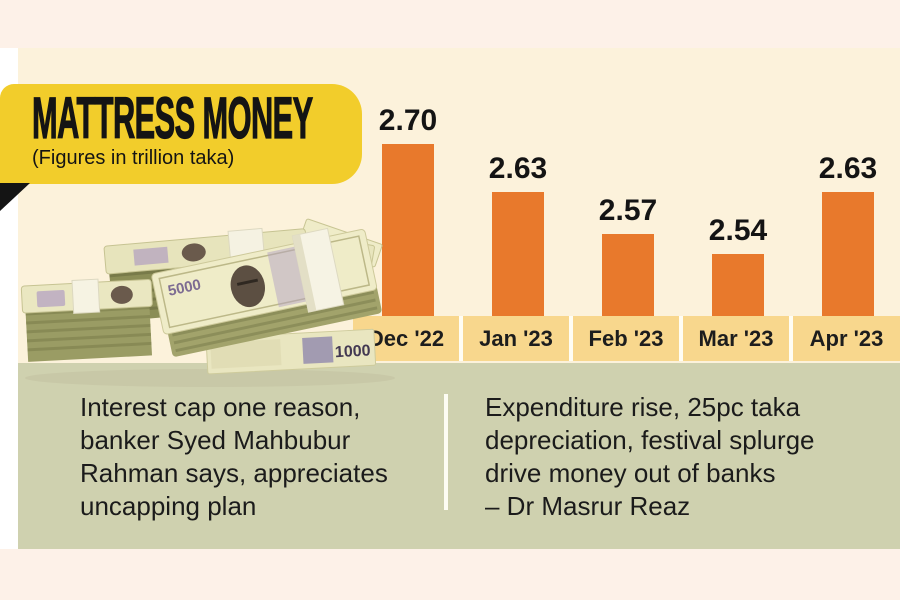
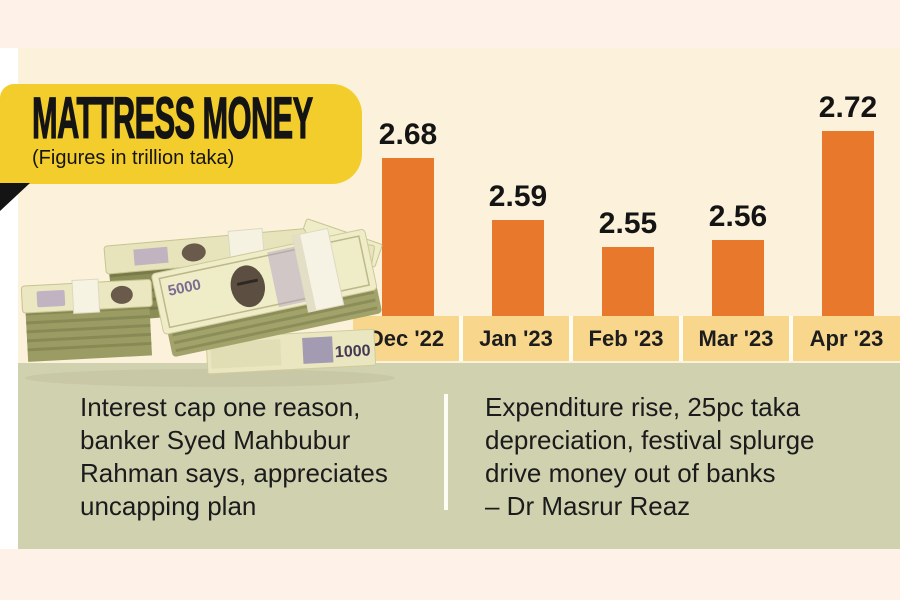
Dec '22: 2.70 -> 2.68
Jan '23: 2.63 -> 2.59
Feb '23: 2.57 -> 2.55
Mar '23: 2.54 -> 2.56
Apr '23: 2.63 -> 2.72
